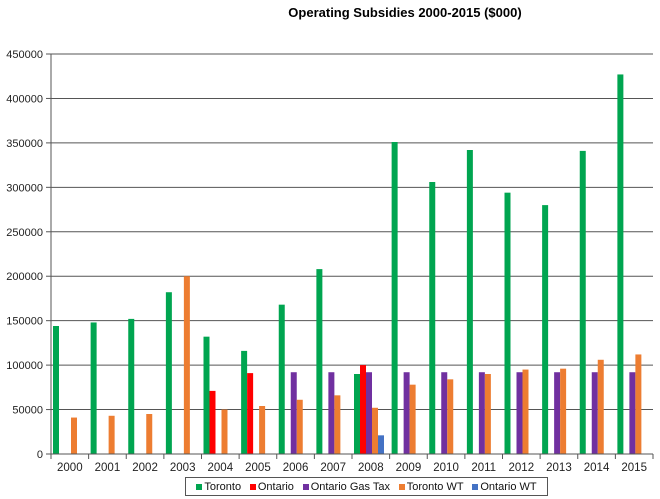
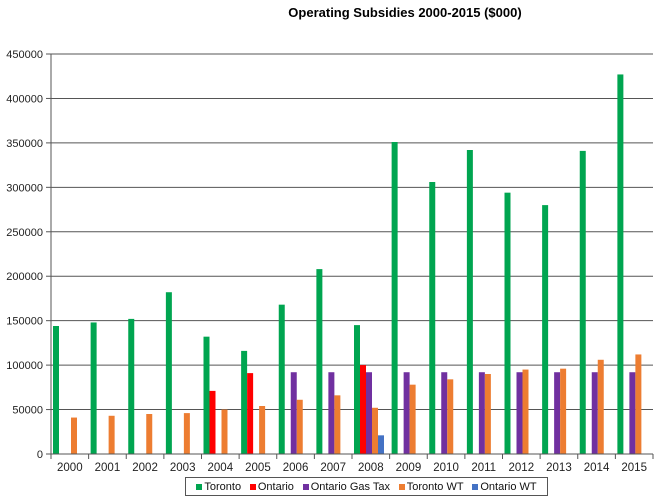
Toronto WT/2003: 200000 -> 50000
Toronto/2008: 90000 -> 140000
